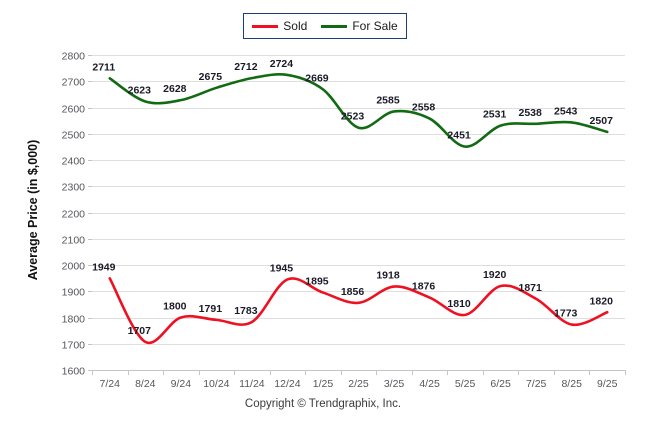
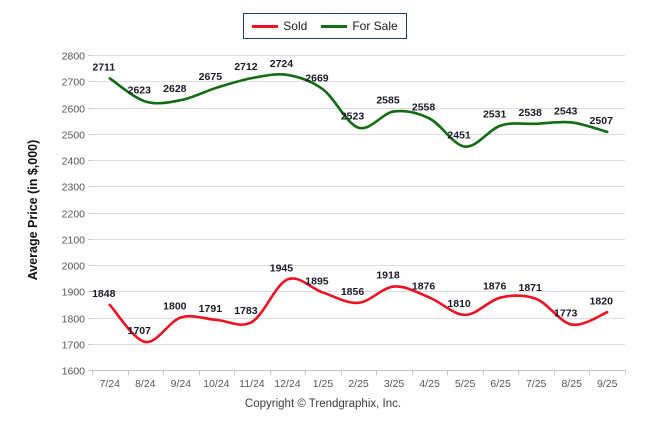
Sold/7/24: 1949 -> 1848
Sold/6/25: 1920 -> 1876
